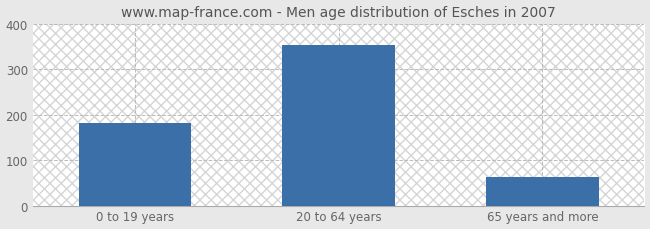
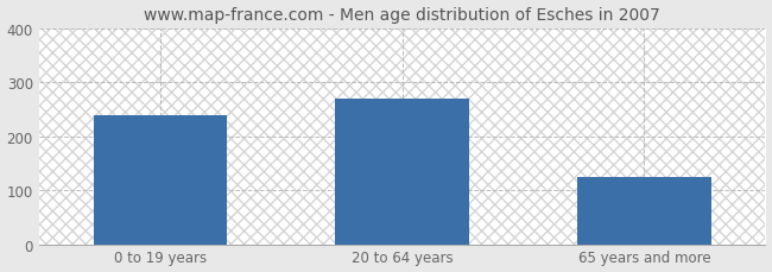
0 to 19 years: 181 -> 240
20 to 64 years: 354 -> 270
65 years and more: 63 -> 125
